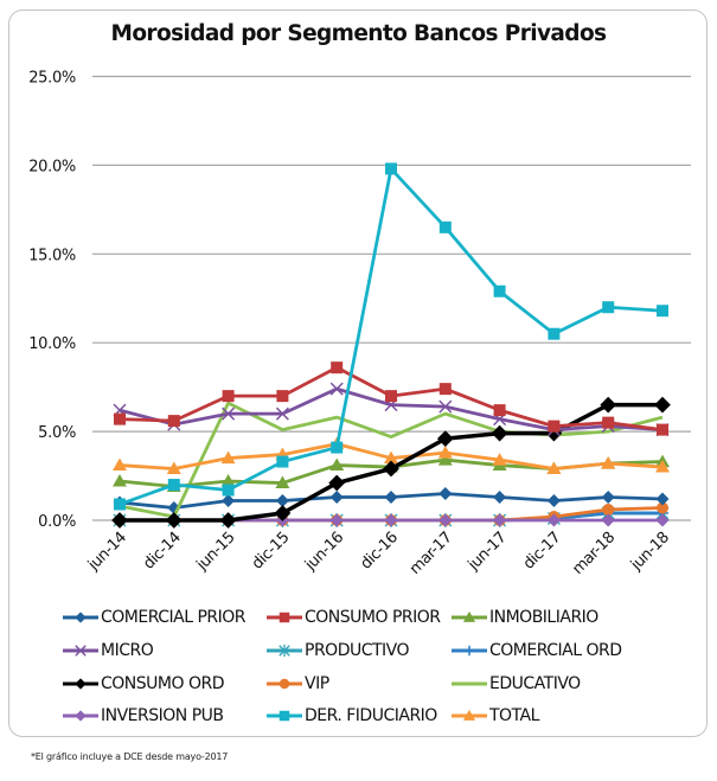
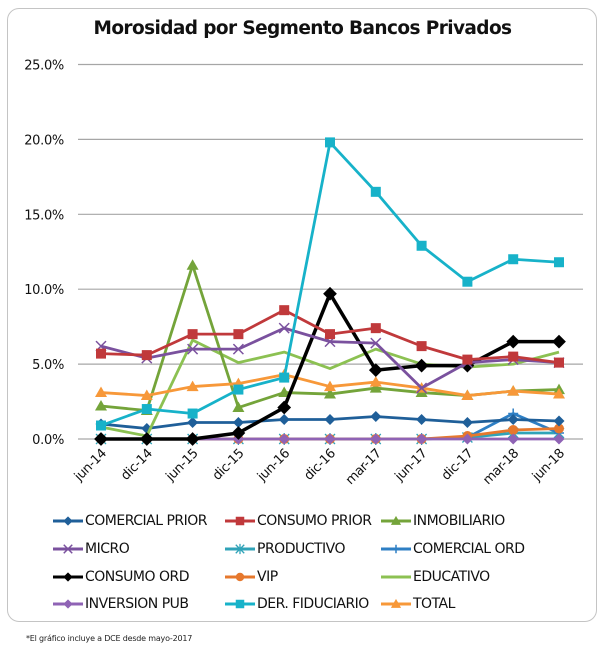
INMOBILIARIO/jun-15: 2.2% -> 11.6%
CONSUMO ORD/dic-16: 2.9% -> 9.7%
MICRO/jun-17: 5.7% -> 3.4%
COMERCIAL ORD/mar-18: 0.4% -> 1.7%
